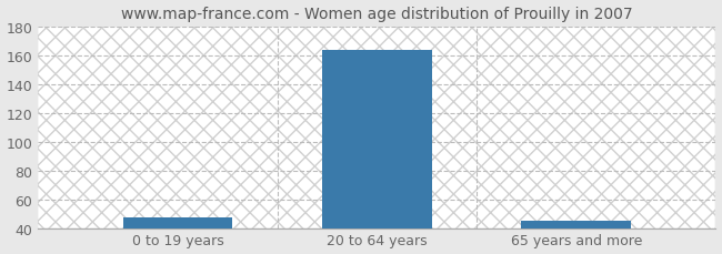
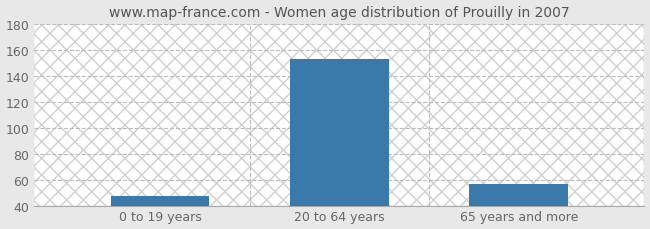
20 to 64 years: 164 -> 153
65 years and more: 45 -> 57
